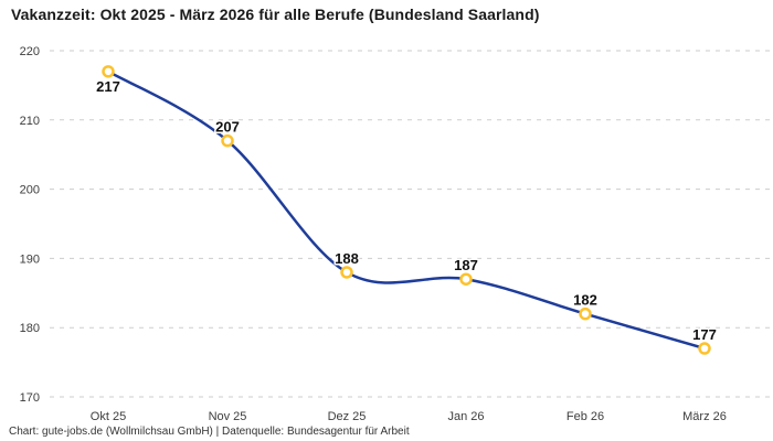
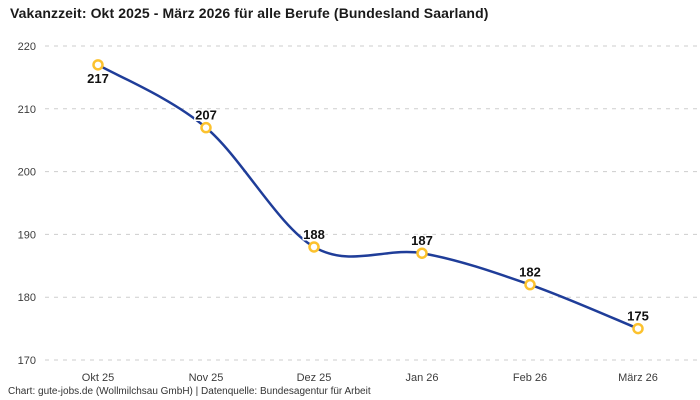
März 26: 177 -> 175
